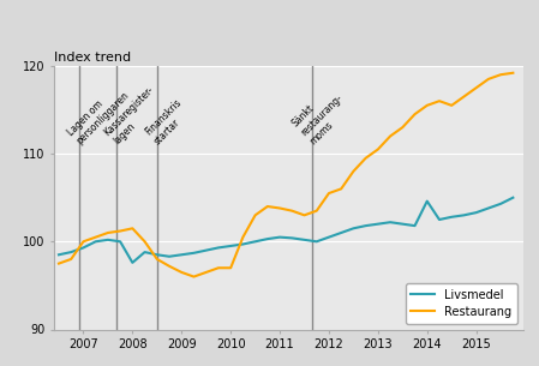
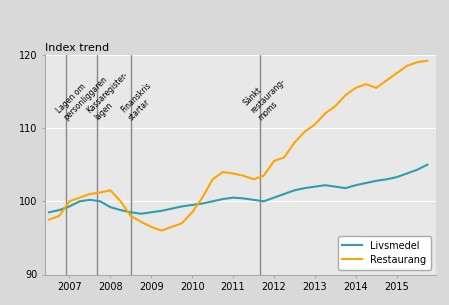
Livsmedel/2008: 97.6 -> 99.2
Restaurang/2010: 97.0 -> 98.5
Livsmedel/2014: 104.6 -> 102.2
